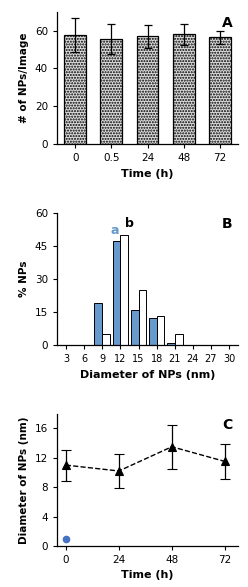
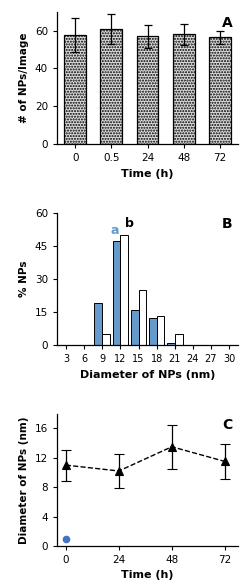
0.5: 56 -> 61
